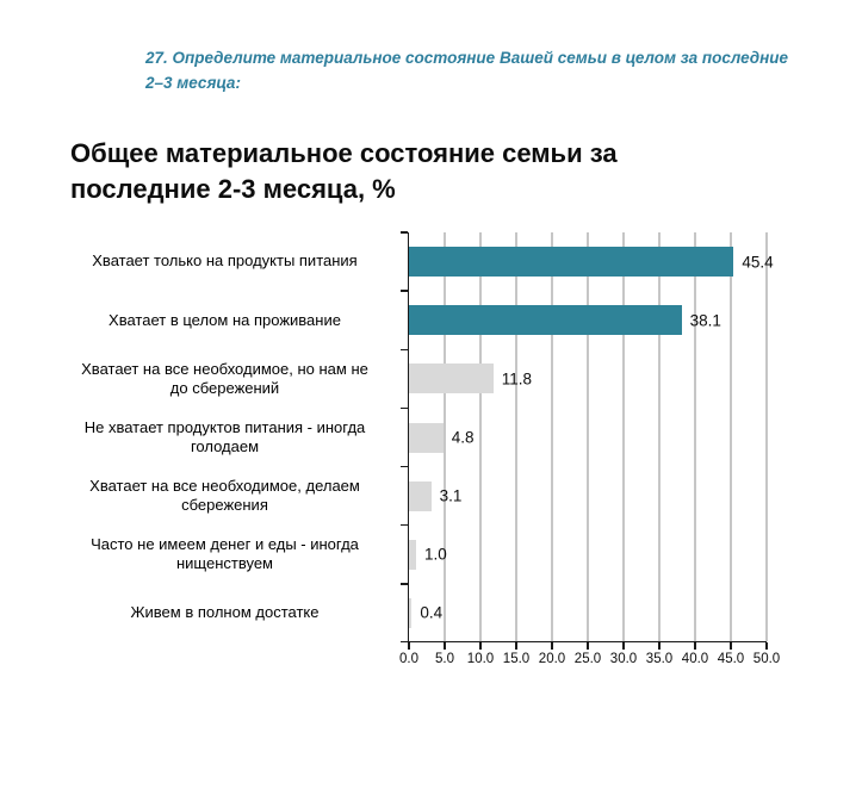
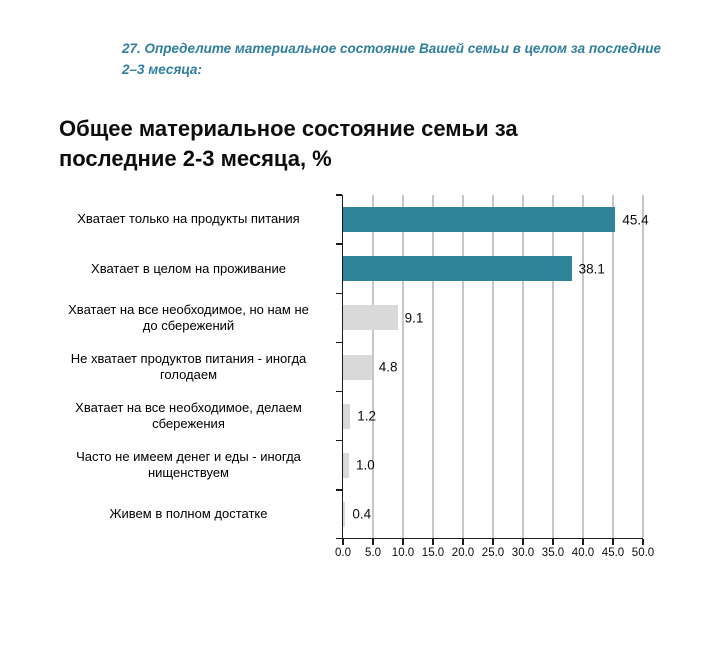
Хватает на все необходимое, но нам не до сбережений: 11.8 -> 9.1
Хватает на все необходимое, делаем сбережения: 3.1 -> 1.2
